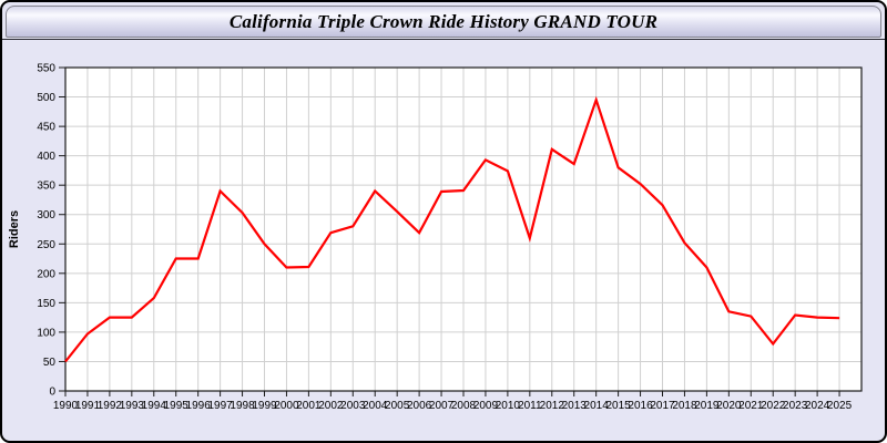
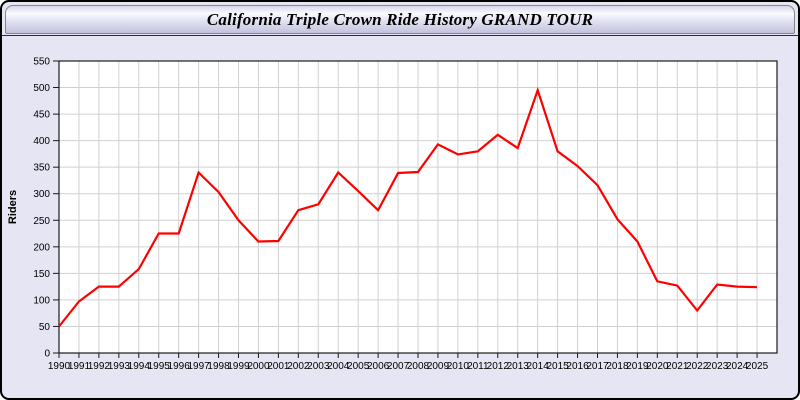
2011: 260 -> 380
